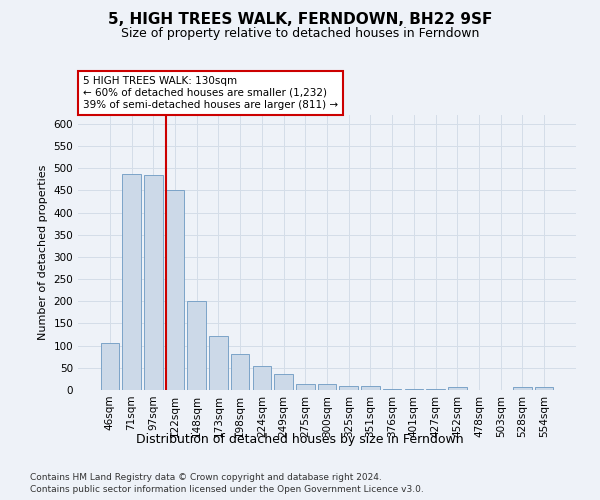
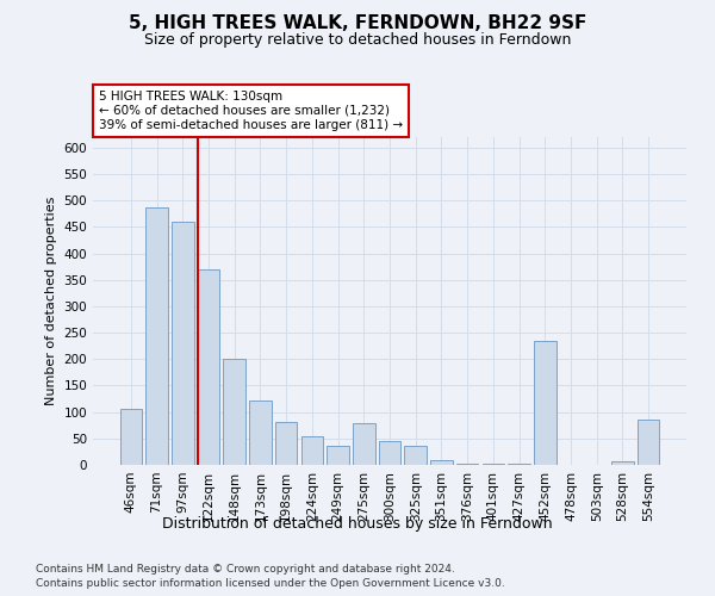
97sqm: 484 -> 460
122sqm: 452 -> 370
275sqm: 14 -> 80
300sqm: 14 -> 45
325sqm: 8 -> 35
452sqm: 7 -> 235
554sqm: 6 -> 85
